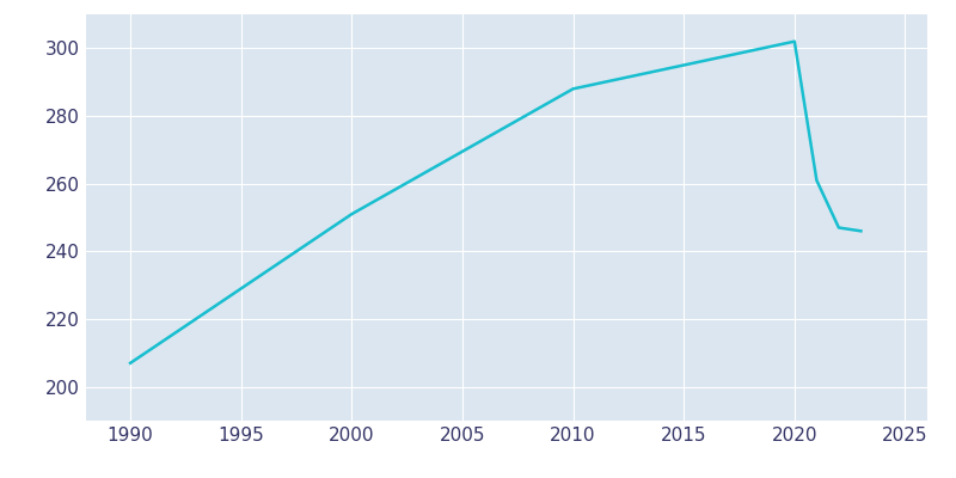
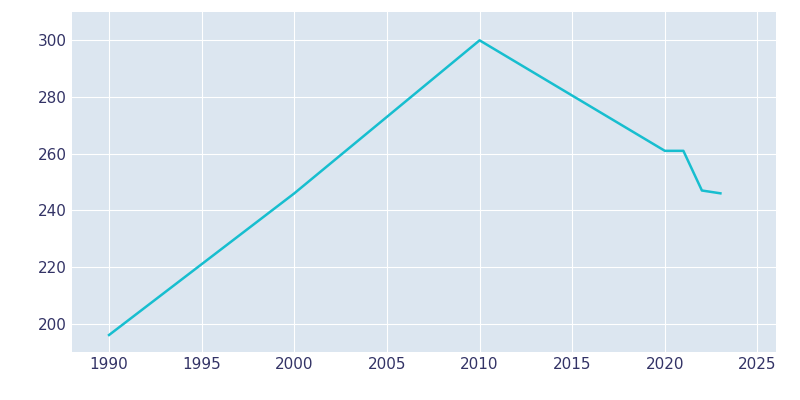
1990: 207 -> 196
2000: 251 -> 246
2010: 288 -> 300
2020: 302 -> 261
